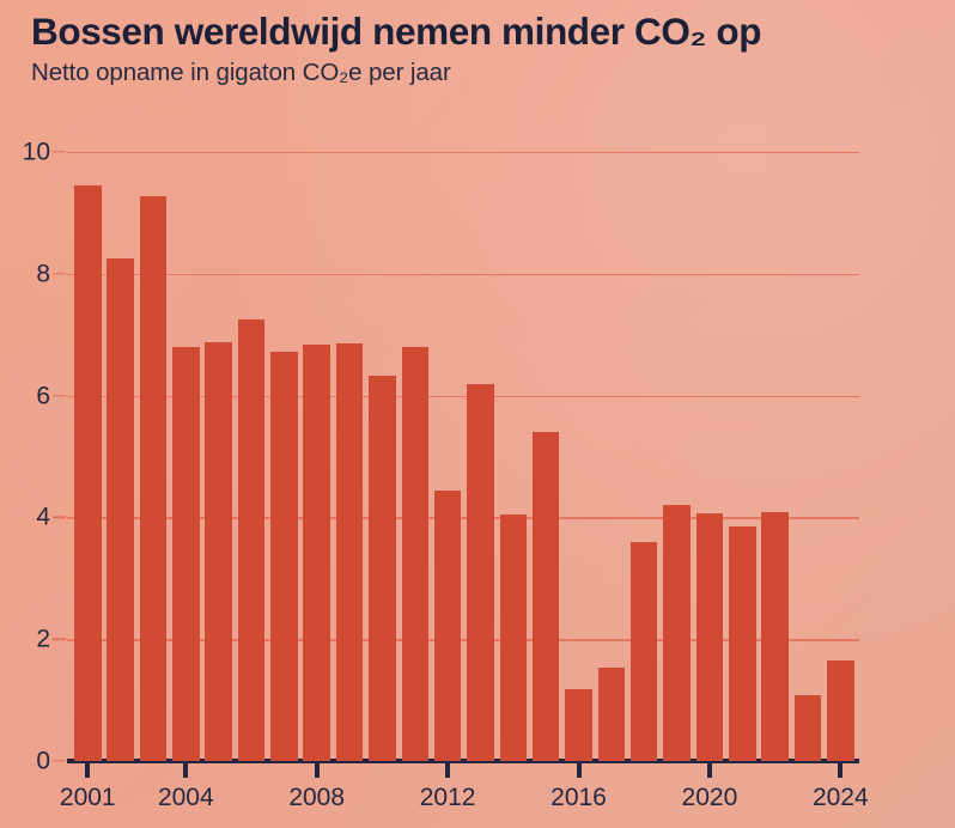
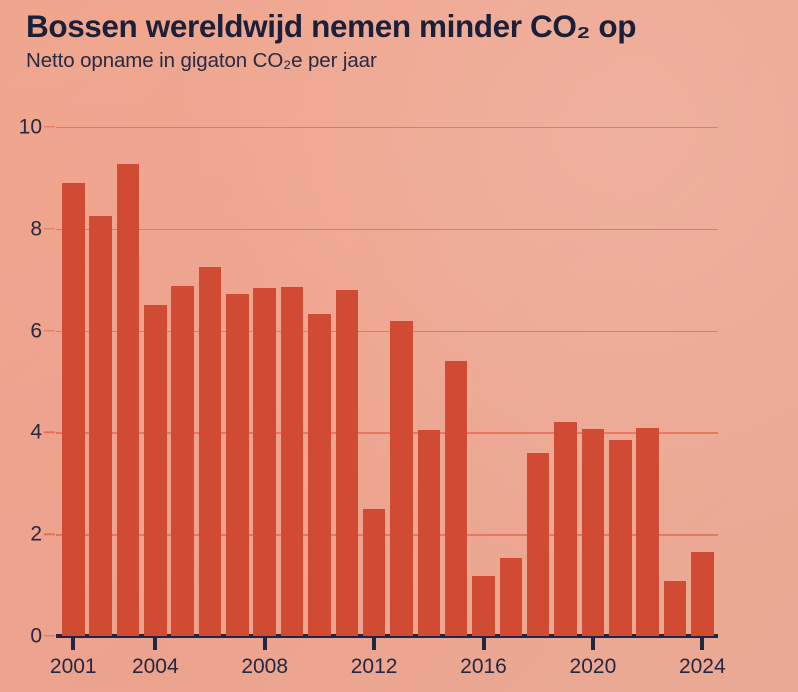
2001: 9.4 -> 8.9
2004: 6.8 -> 6.5
2012: 4.4 -> 2.5
